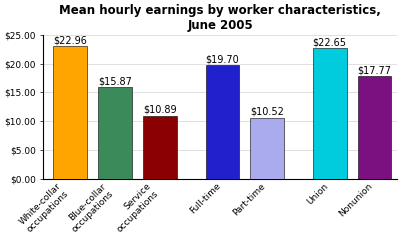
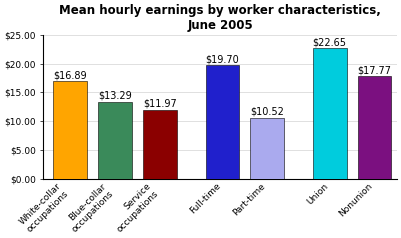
White-collar occupations: $22.96 -> $16.89
Blue-collar occupations: $15.87 -> $13.29
Service occupations: $10.89 -> $11.97
